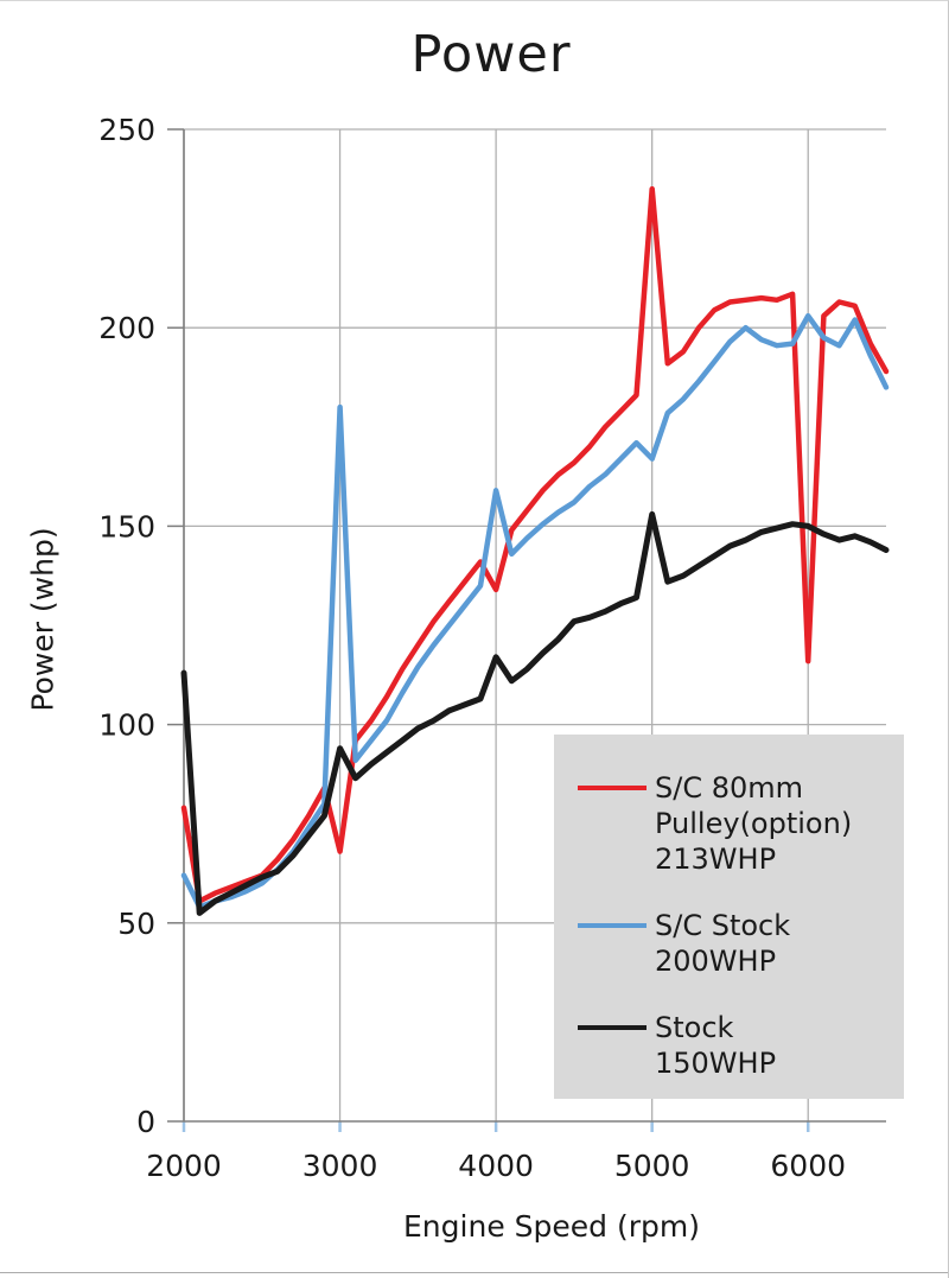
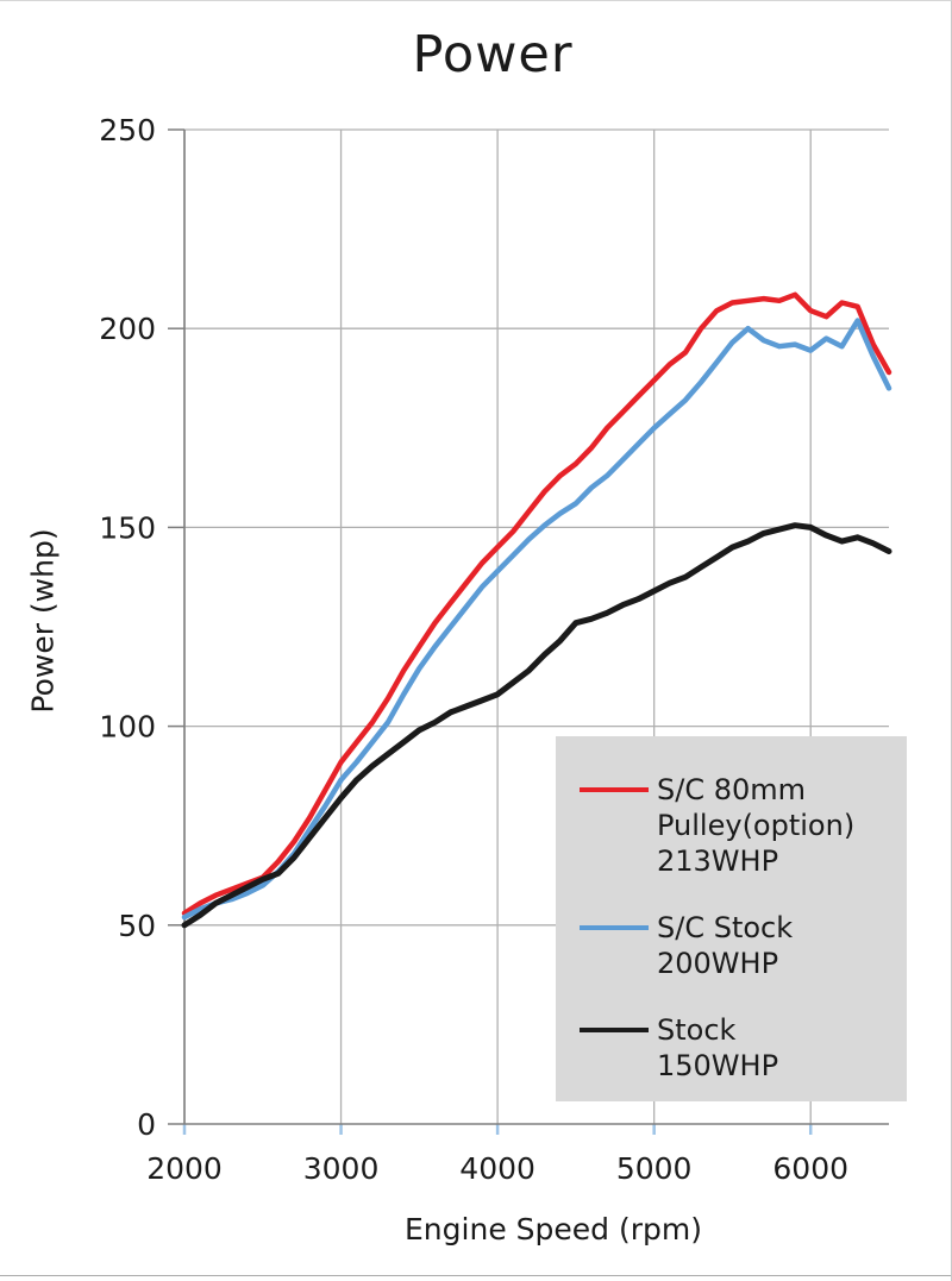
S/C 80mm Pulley(option) 213WHP/2000: 79 -> 53
S/C Stock 200WHP/2000: 62 -> 52
Stock 150WHP/2000: 113 -> 50
S/C 80mm Pulley(option) 213WHP/3000: 68 -> 91
S/C Stock 200WHP/3000: 180 -> 86
Stock 150WHP/3000: 94 -> 82
S/C 80mm Pulley(option) 213WHP/4000: 134 -> 145
S/C Stock 200WHP/4000: 159 -> 139
Stock 150WHP/4000: 117 -> 108
S/C 80mm Pulley(option) 213WHP/5000: 235 -> 187
S/C Stock 200WHP/5000: 167 -> 175
Stock 150WHP/5000: 153 -> 134
S/C 80mm Pulley(option) 213WHP/6000: 116 -> 204
S/C Stock 200WHP/6000: 203 -> 194
